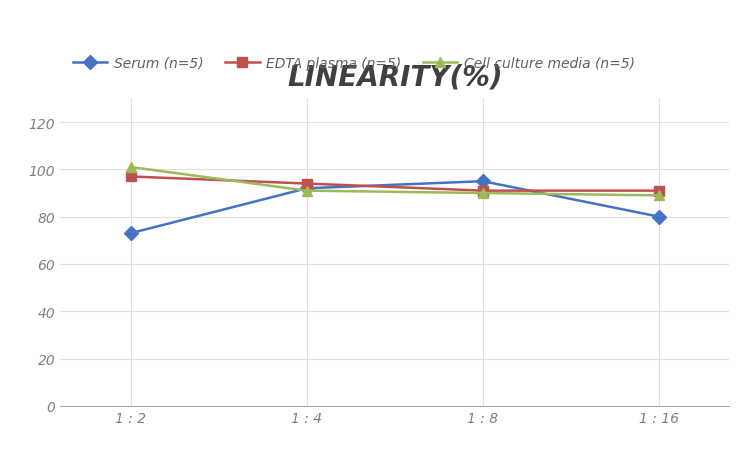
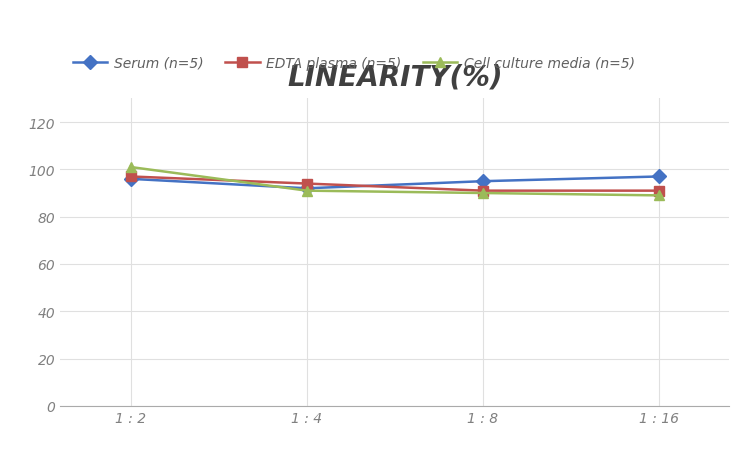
Serum (n=5)/1 : 2: 73 -> 96
Serum (n=5)/1 : 16: 80 -> 97
